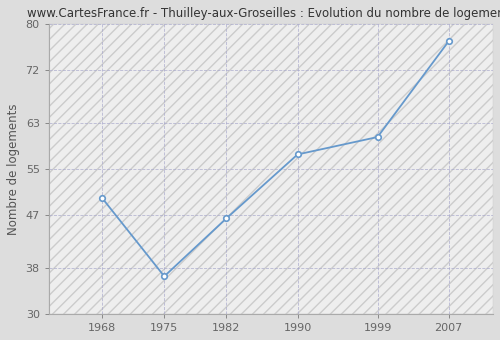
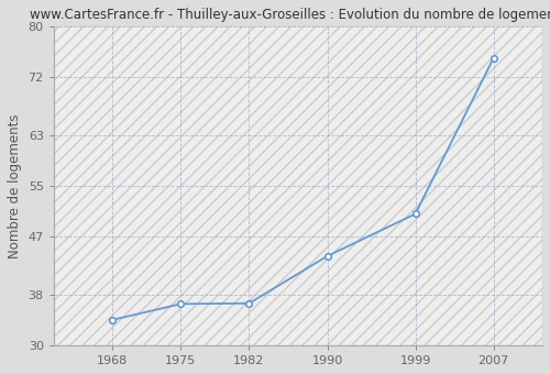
1968: 50.0 -> 34.0
1982: 46.5 -> 36.6
1990: 57.5 -> 44.0
1999: 60.5 -> 50.6
2007: 77.0 -> 75.0
